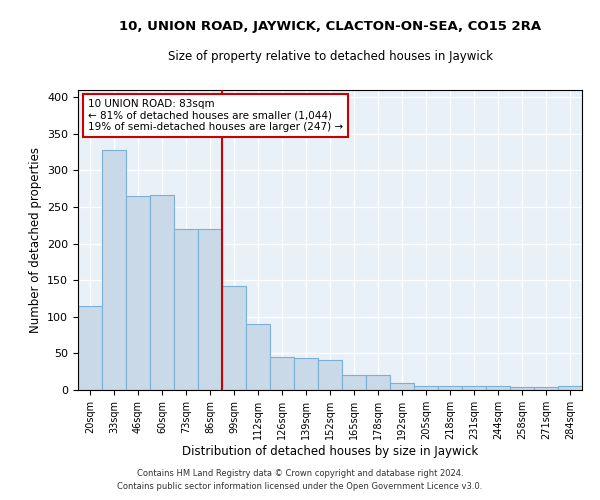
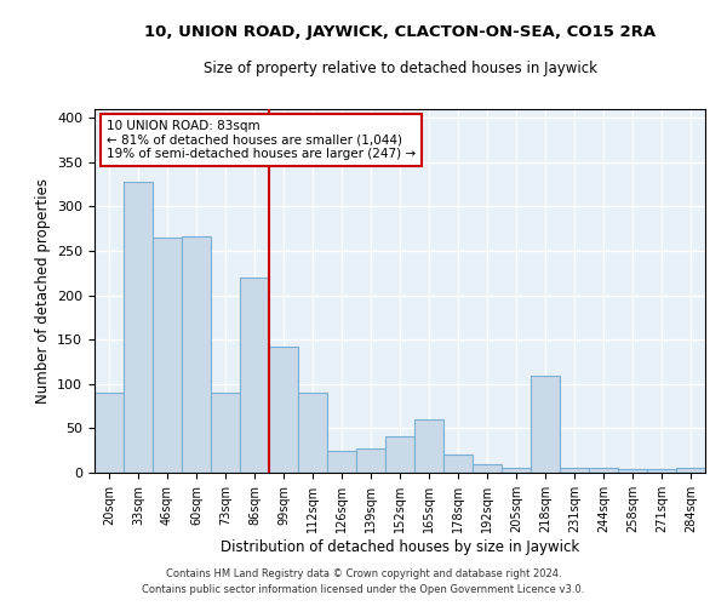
20sqm: 115 -> 90
73sqm: 220 -> 90
126sqm: 45 -> 24
139sqm: 44 -> 28
165sqm: 20 -> 60
218sqm: 5 -> 110
